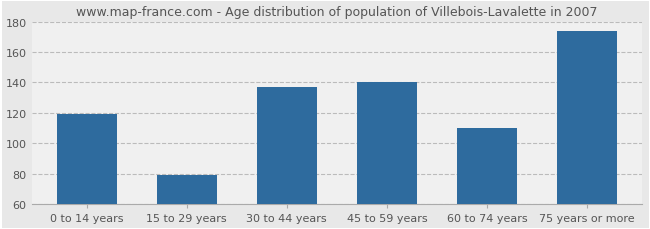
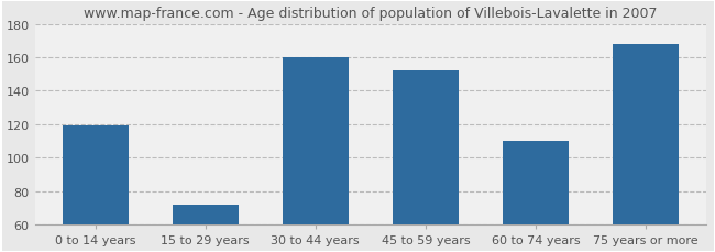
15 to 29 years: 79 -> 72
30 to 44 years: 137 -> 160
45 to 59 years: 140 -> 152
75 years or more: 174 -> 168
